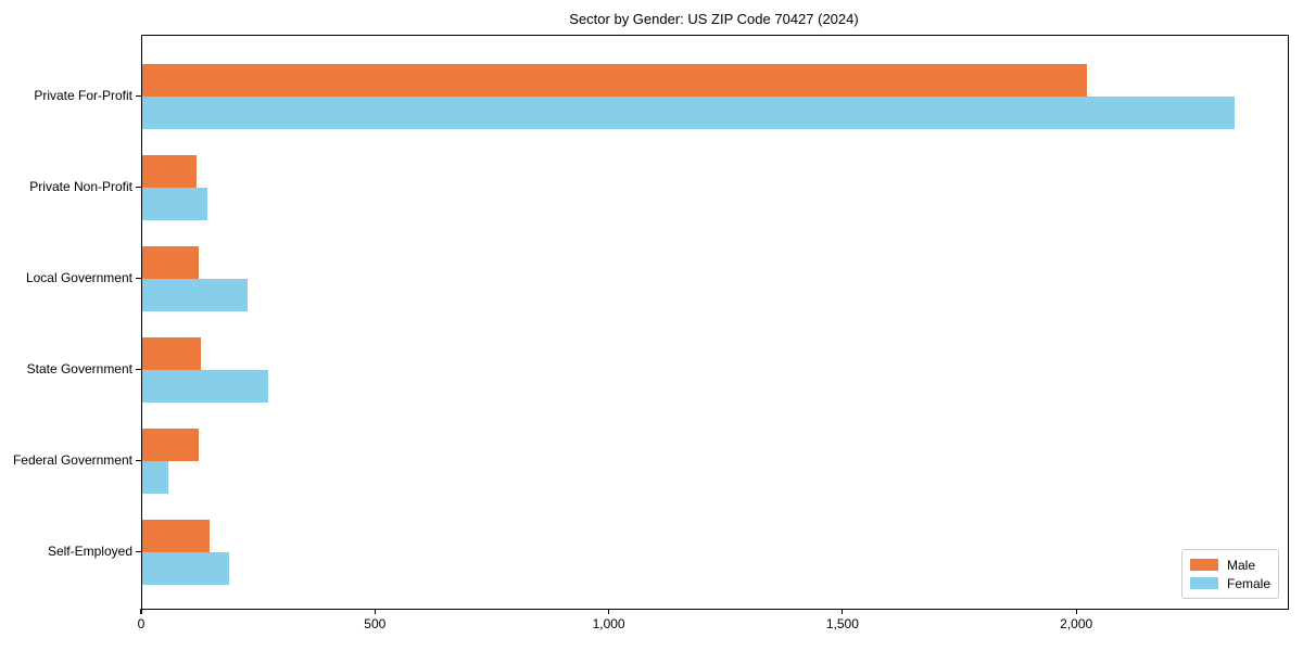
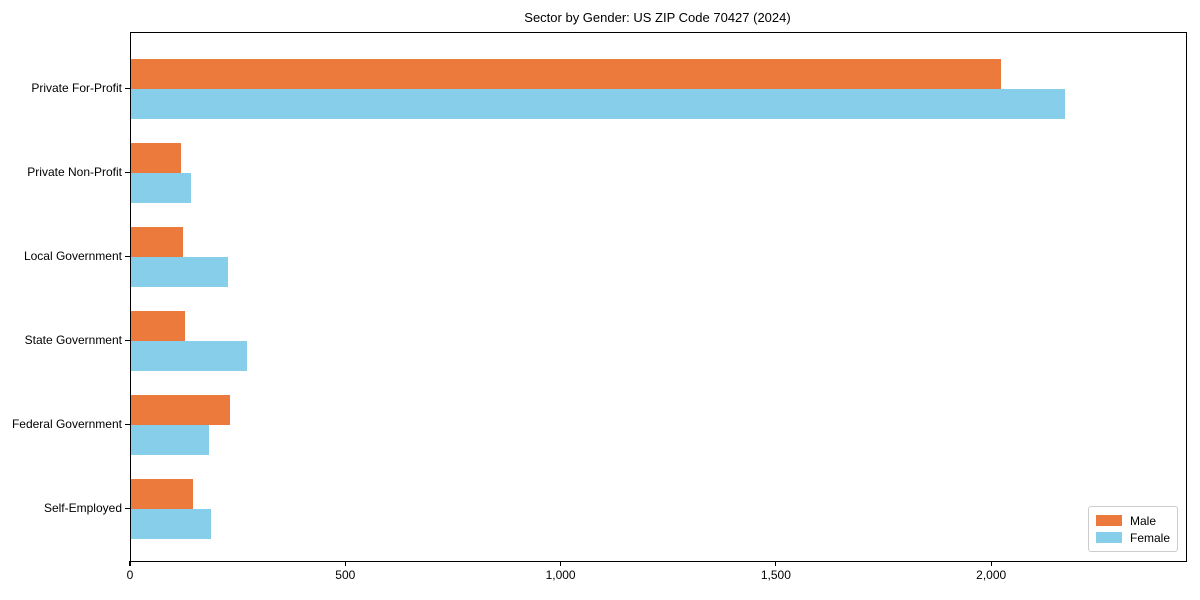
Female/Private For-Profit: 2340 -> 2170
Male/Federal Government: 120 -> 230
Female/Federal Government: 60 -> 180
